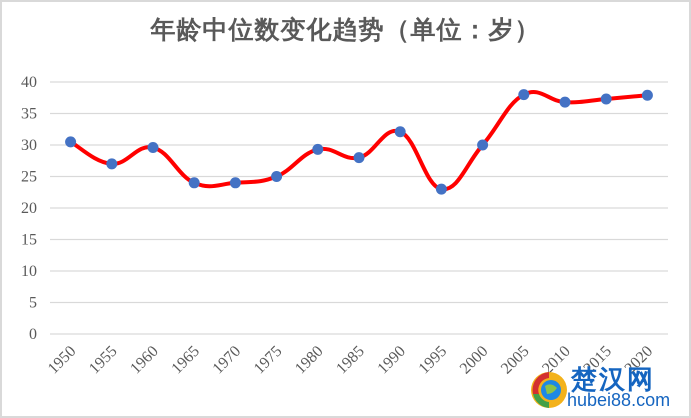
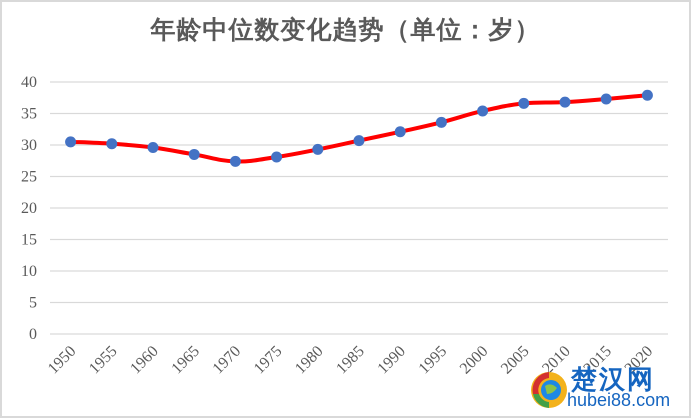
1955: 27 -> 30
1965: 24 -> 28
1970: 24 -> 27
1975: 25 -> 28
1985: 28 -> 31
1995: 23 -> 34
2000: 30 -> 35
2005: 38 -> 37
